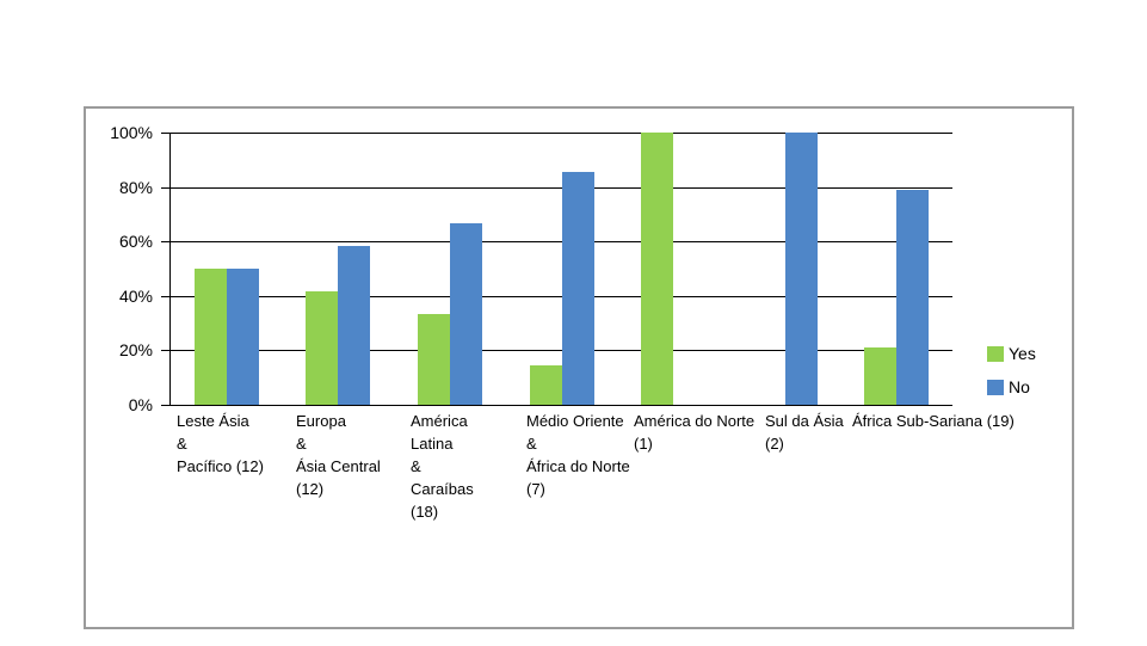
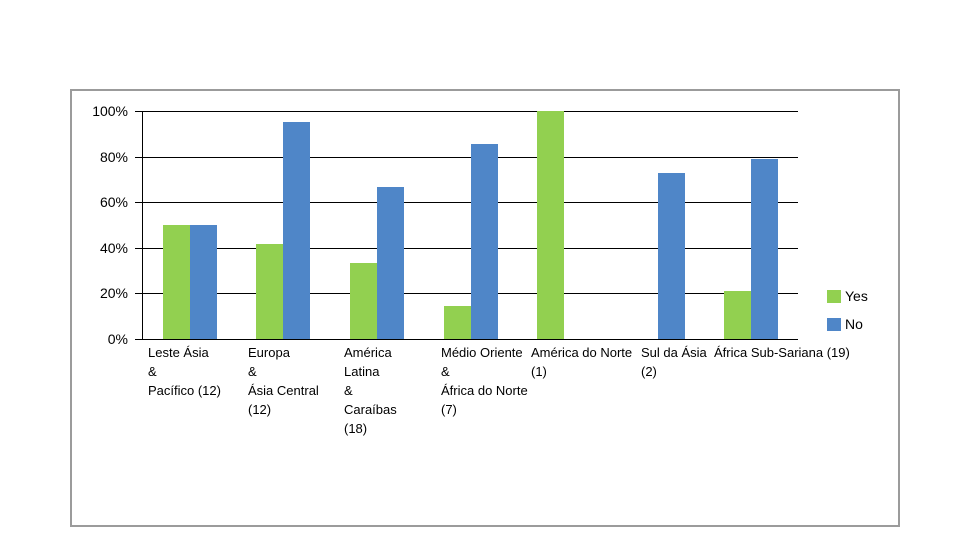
No/Europa & Ásia Central (12): 58% -> 95%
No/Sul da Ásia (2): 100% -> 73%
